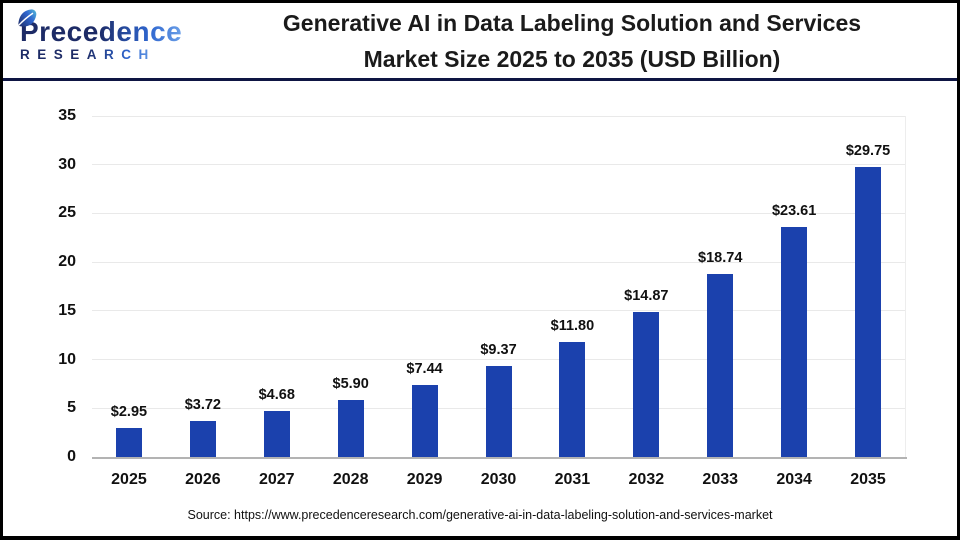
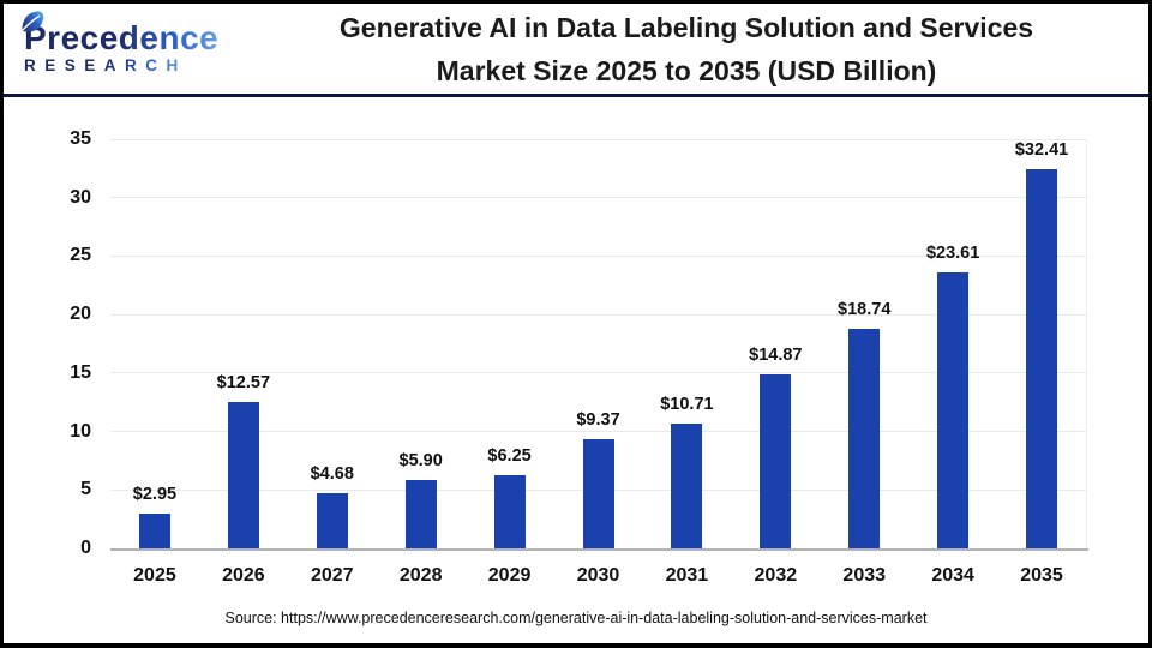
2026: $3.72 -> $12.57
2029: $7.44 -> $6.25
2031: $11.80 -> $10.71
2035: $29.75 -> $32.41
